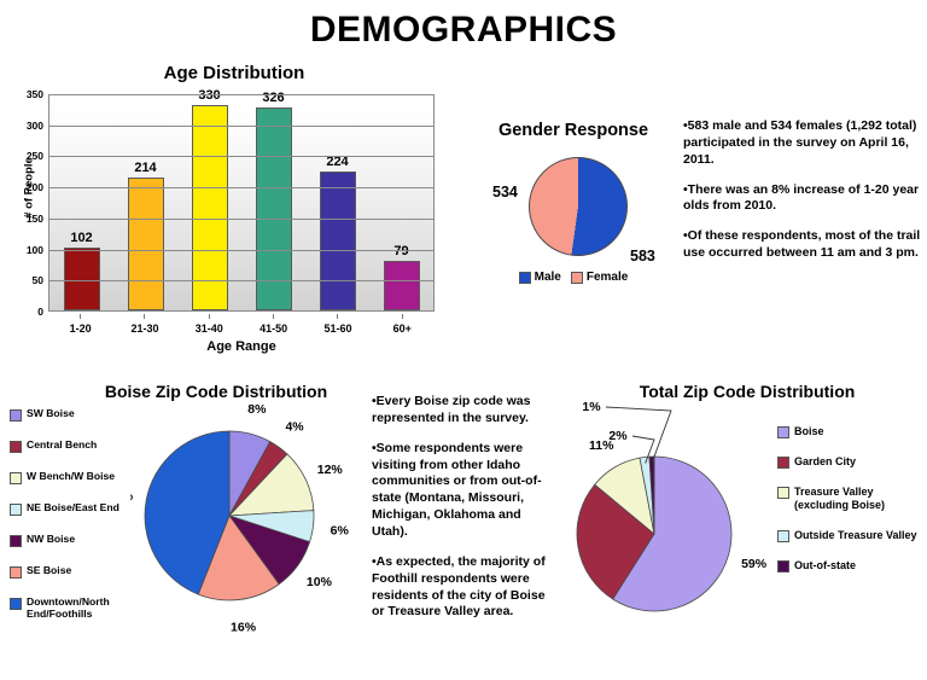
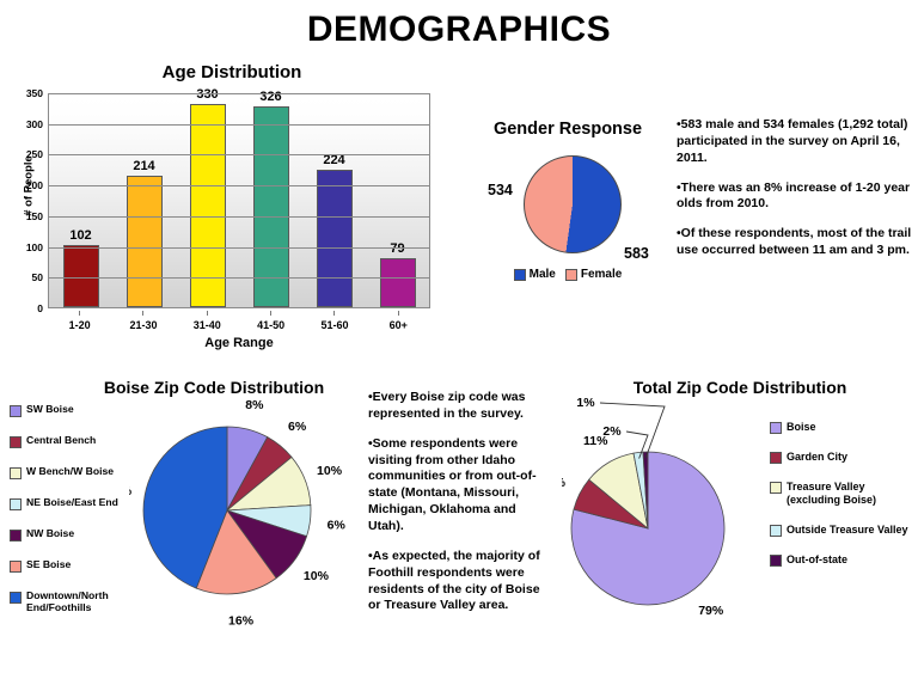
Boise Zip Code Distribution/Central Bench: 4% -> 6%
Boise Zip Code Distribution/W Bench/W Boise: 12% -> 10%
Total Zip Code Distribution/Boise: 59% -> 79%
Total Zip Code Distribution/Garden City: 27% -> 7%
